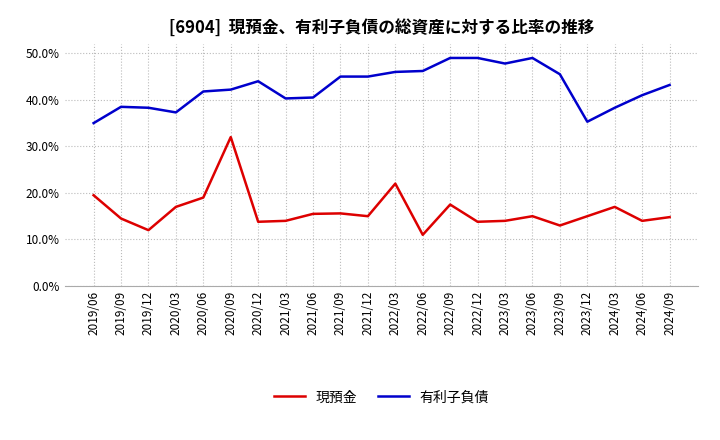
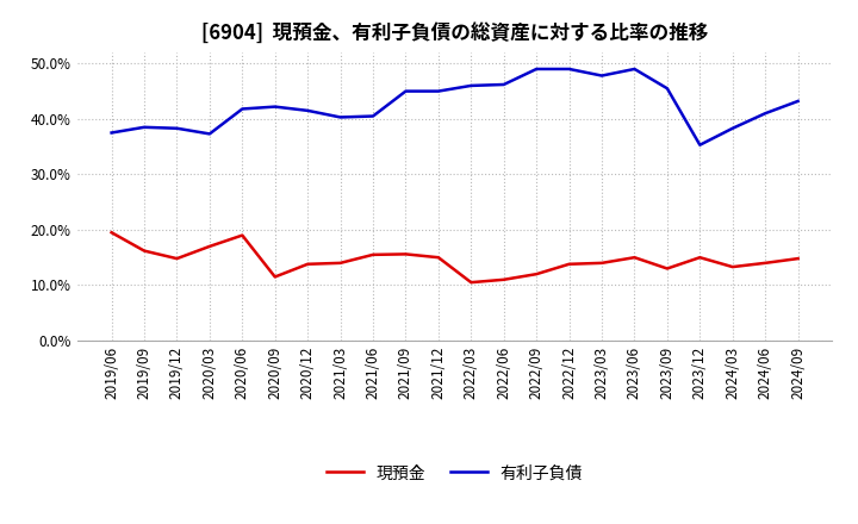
有利子負債/2019/06: 35.0% -> 37.5%
現預金/2019/09: 14.5% -> 16.2%
現預金/2019/12: 12.0% -> 14.8%
現預金/2020/09: 32.0% -> 11.5%
有利子負債/2020/12: 44.0% -> 41.5%
現預金/2022/03: 22.0% -> 10.5%
現預金/2022/09: 17.5% -> 12.0%
現預金/2024/03: 17.0% -> 13.3%
